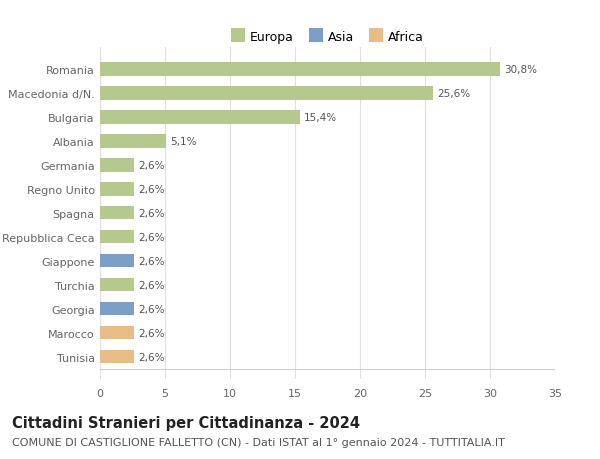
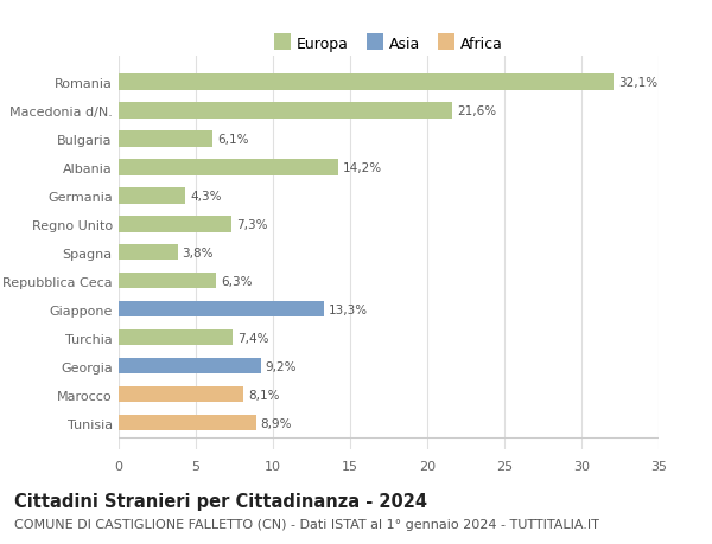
Romania: 30,8% -> 32,1%
Macedonia d/N.: 25,6% -> 21,6%
Bulgaria: 15,4% -> 6,1%
Albania: 5,1% -> 14,2%
Germania: 2,6% -> 4,3%
Regno Unito: 2,6% -> 7,3%
Spagna: 2,6% -> 3,8%
Repubblica Ceca: 2,6% -> 6,3%
Giappone: 2,6% -> 13,3%
Turchia: 2,6% -> 7,4%
Georgia: 2,6% -> 9,2%
Marocco: 2,6% -> 8,1%
Tunisia: 2,6% -> 8,9%
